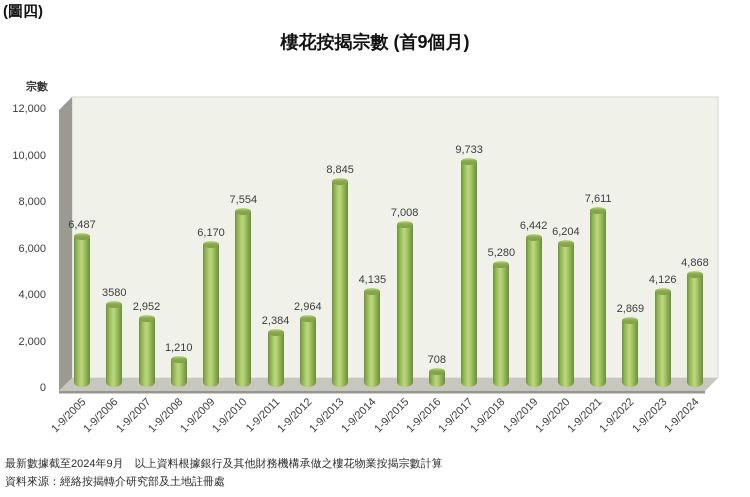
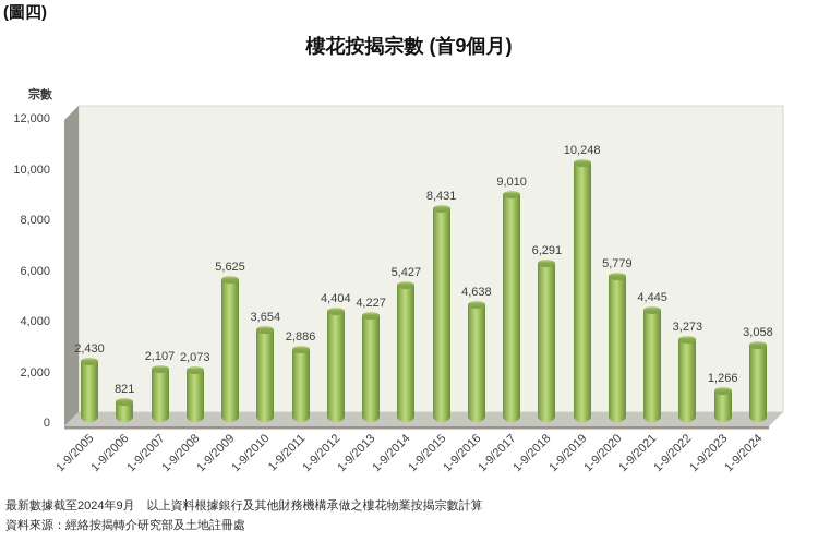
1-9/2005: 6,487 -> 2,430
1-9/2006: 3580 -> 821
1-9/2007: 2,952 -> 2,107
1-9/2008: 1,210 -> 2,073
1-9/2009: 6,170 -> 5,625
1-9/2010: 7,554 -> 3,654
1-9/2011: 2,384 -> 2,886
1-9/2012: 2,964 -> 4,404
1-9/2013: 8,845 -> 4,227
1-9/2014: 4,135 -> 5,427
1-9/2015: 7,008 -> 8,431
1-9/2016: 708 -> 4,638
1-9/2017: 9,733 -> 9,010
1-9/2018: 5,280 -> 6,291
1-9/2019: 6,442 -> 10,248
1-9/2020: 6,204 -> 5,779
1-9/2021: 7,611 -> 4,445
1-9/2022: 2,869 -> 3,273
1-9/2023: 4,126 -> 1,266
1-9/2024: 4,868 -> 3,058
